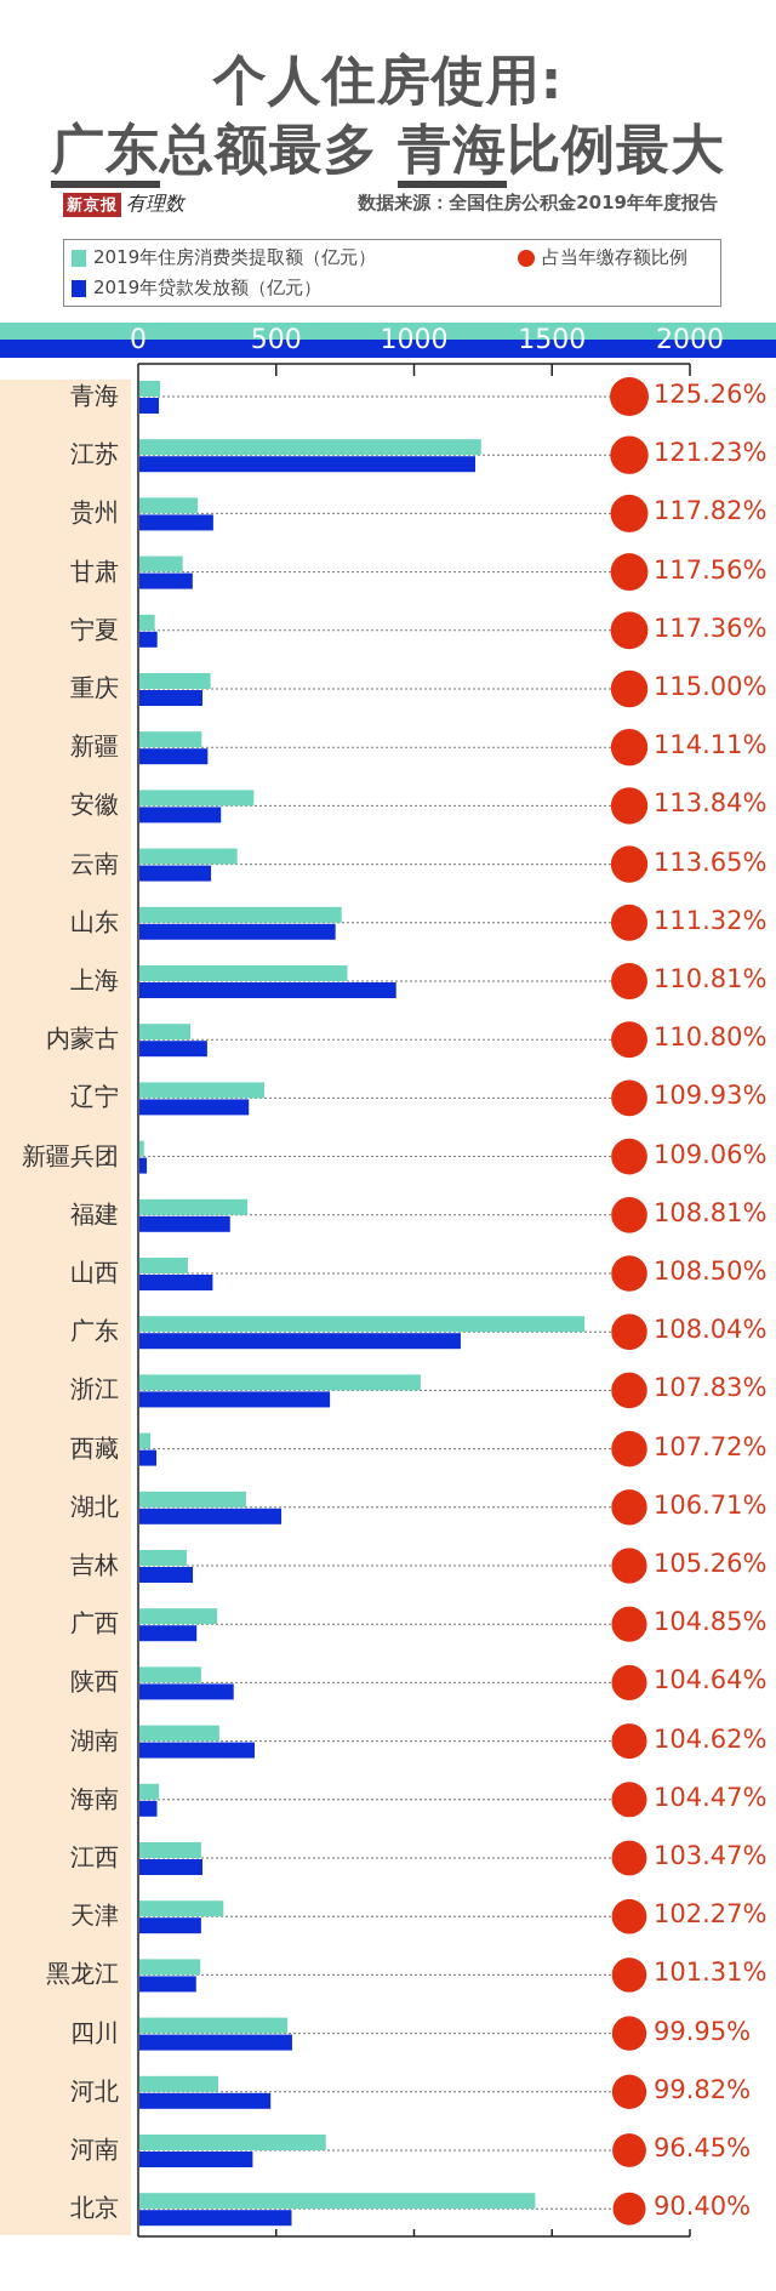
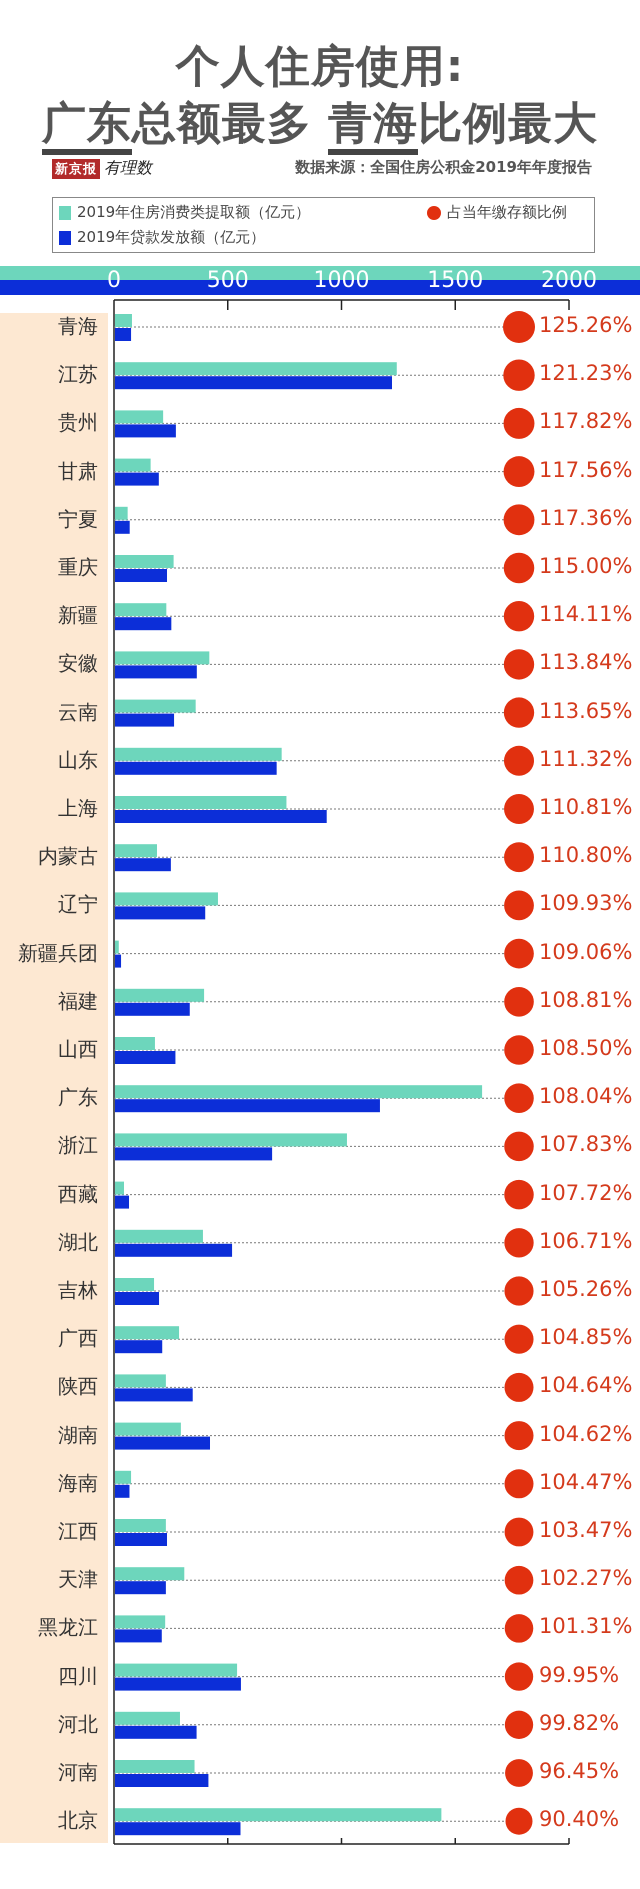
2019年贷款发放额（亿元）/安徽: 300 -> 360
2019年贷款发放额（亿元）/河北: 480 -> 360
2019年住房消费类提取额（亿元）/河南: 680 -> 350
